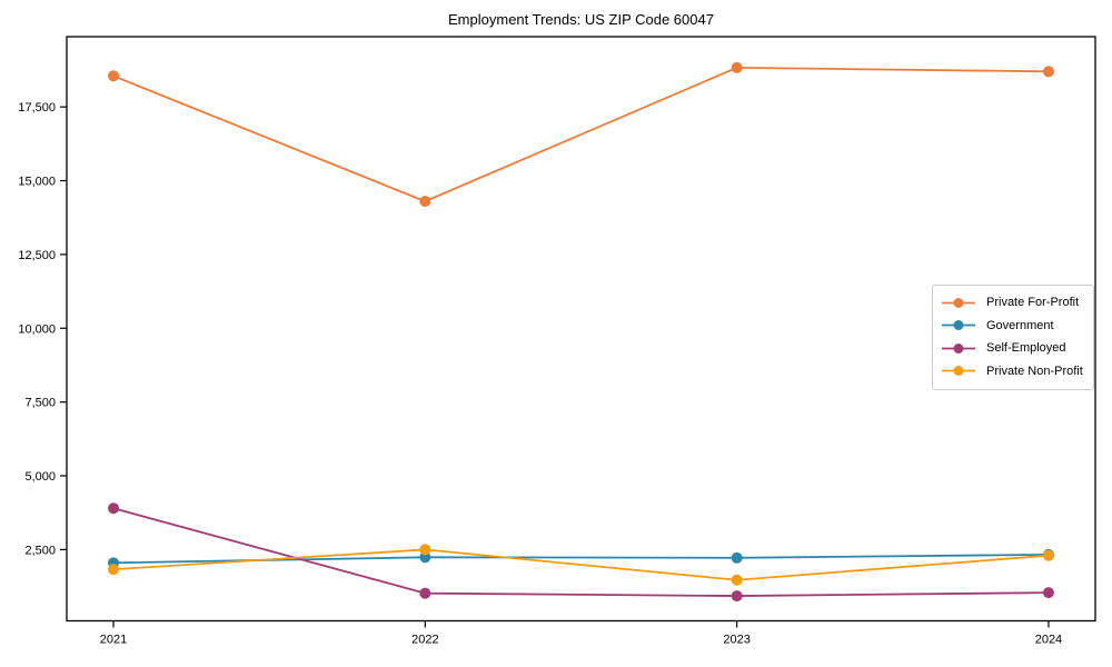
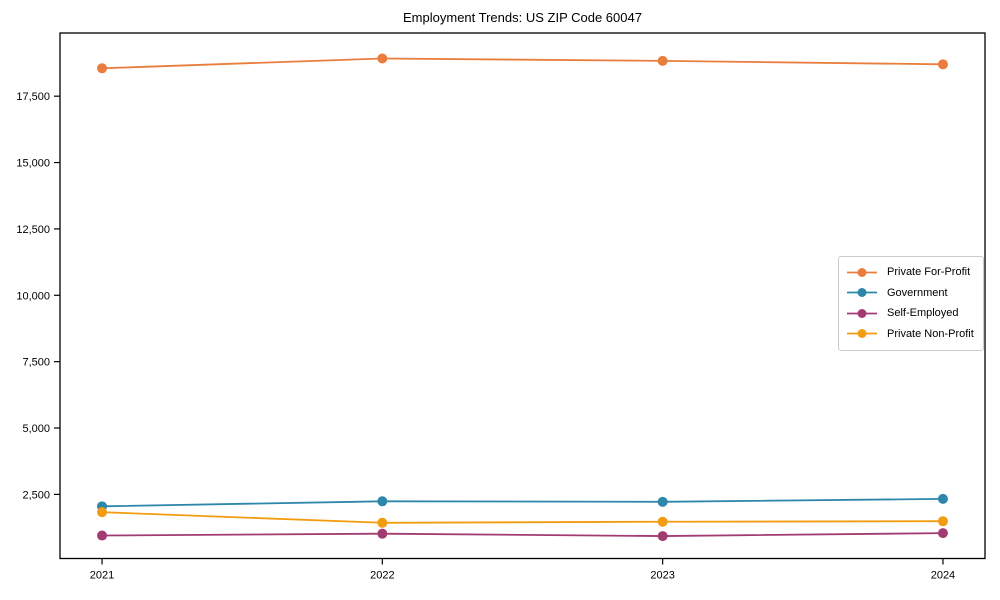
Self-Employed/2021: 3900 -> 1000
Private For-Profit/2022: 14300 -> 18900
Private Non-Profit/2022: 2500 -> 1400
Private Non-Profit/2024: 2300 -> 1500
